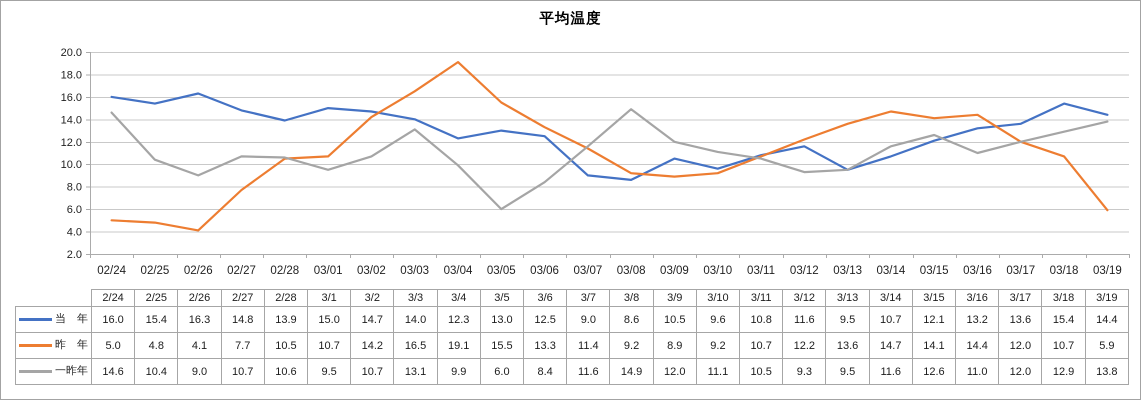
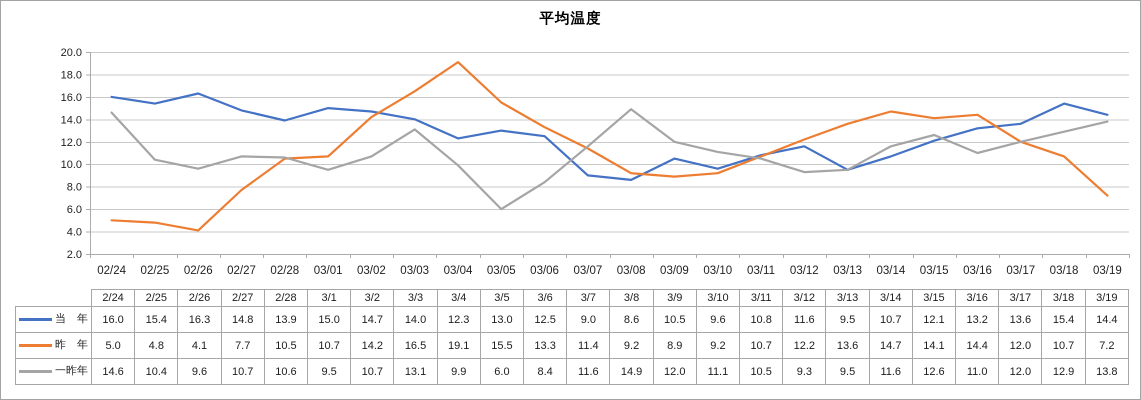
一昨年/2/26: 9.0 -> 9.6
昨 年/3/19: 5.9 -> 7.2
